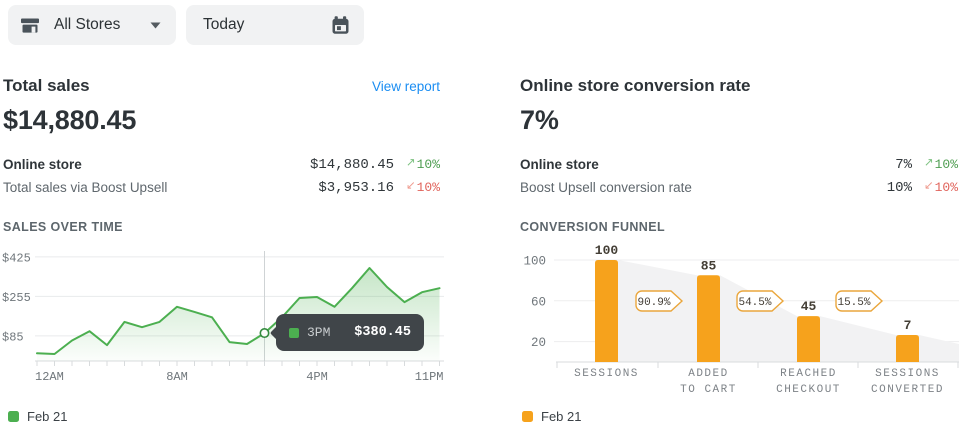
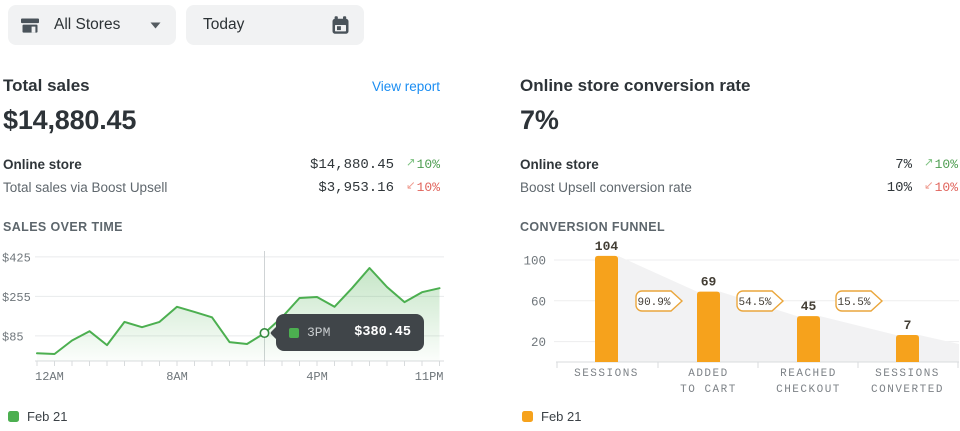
CONVERSION FUNNEL/SESSIONS: 100 -> 104
CONVERSION FUNNEL/ADDED TO CART: 85 -> 69
